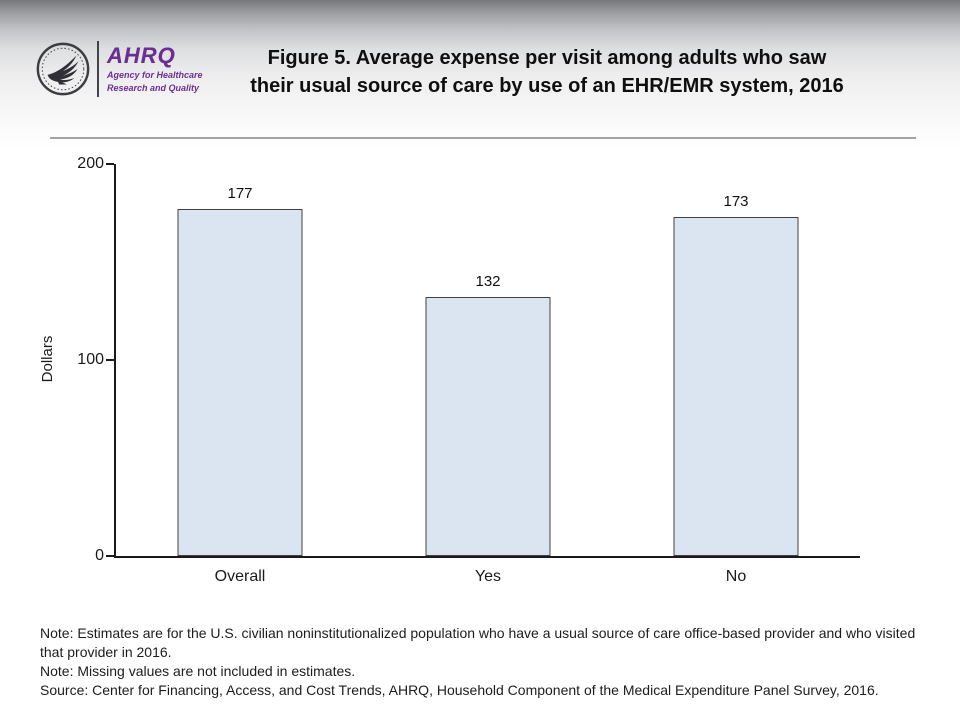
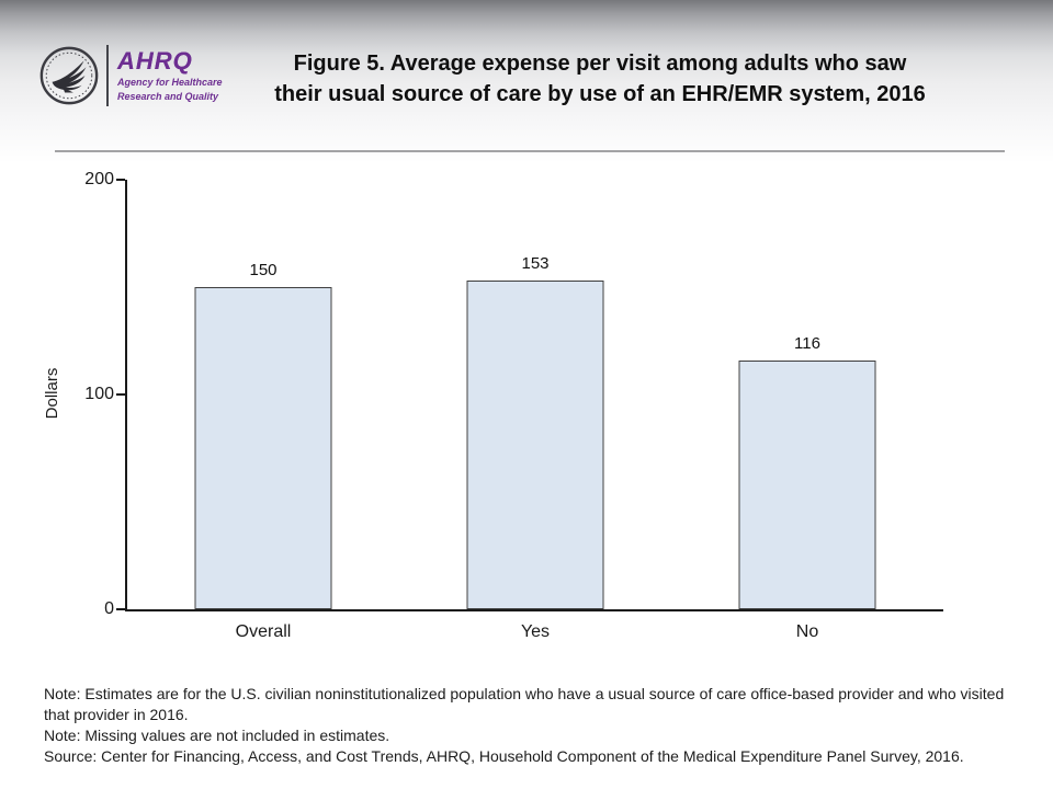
Overall: 177 -> 150
Yes: 132 -> 153
No: 173 -> 116
